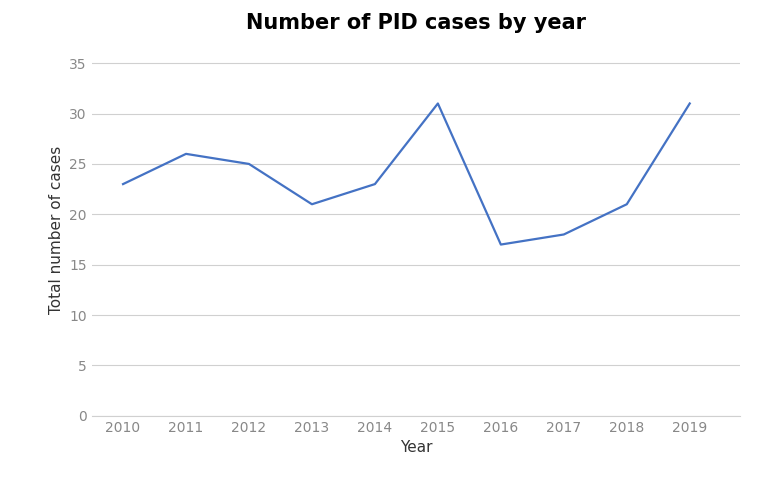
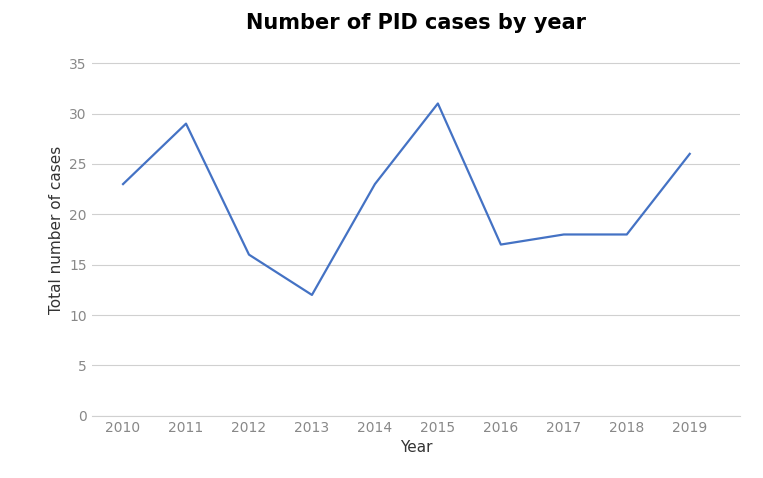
2011: 26 -> 29
2012: 25 -> 16
2013: 21 -> 12
2018: 21 -> 18
2019: 31 -> 26
